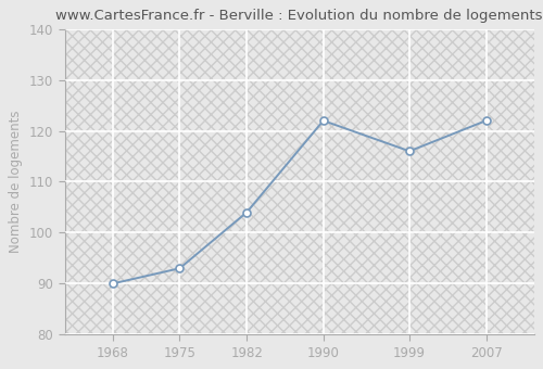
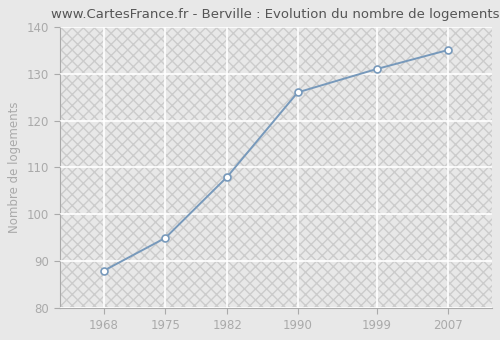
1968: 90 -> 88
1975: 93 -> 95
1982: 104 -> 108
1990: 122 -> 126
1999: 116 -> 131
2007: 122 -> 135
